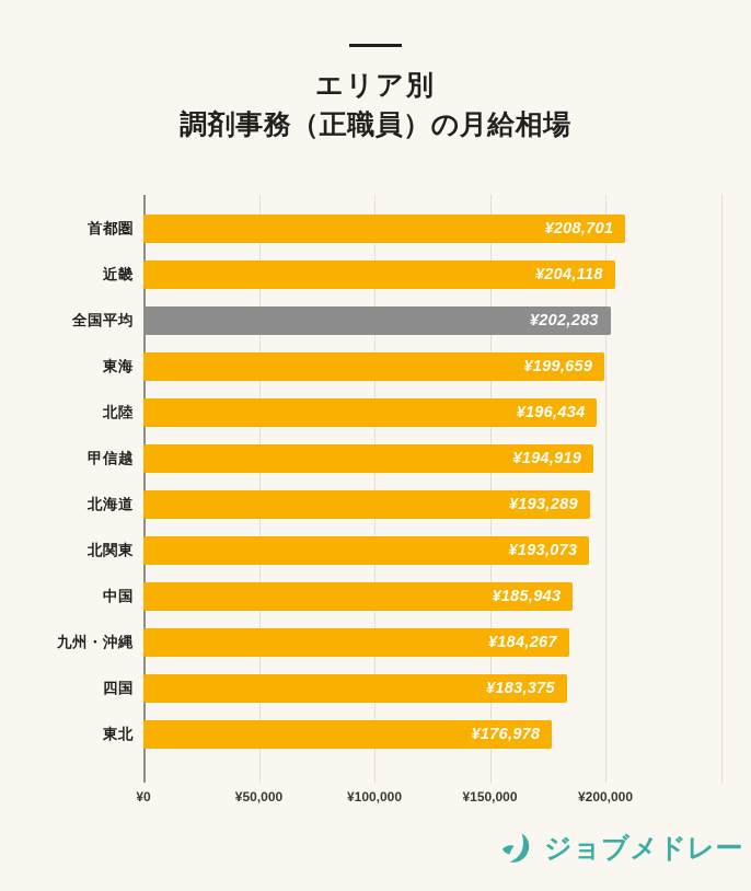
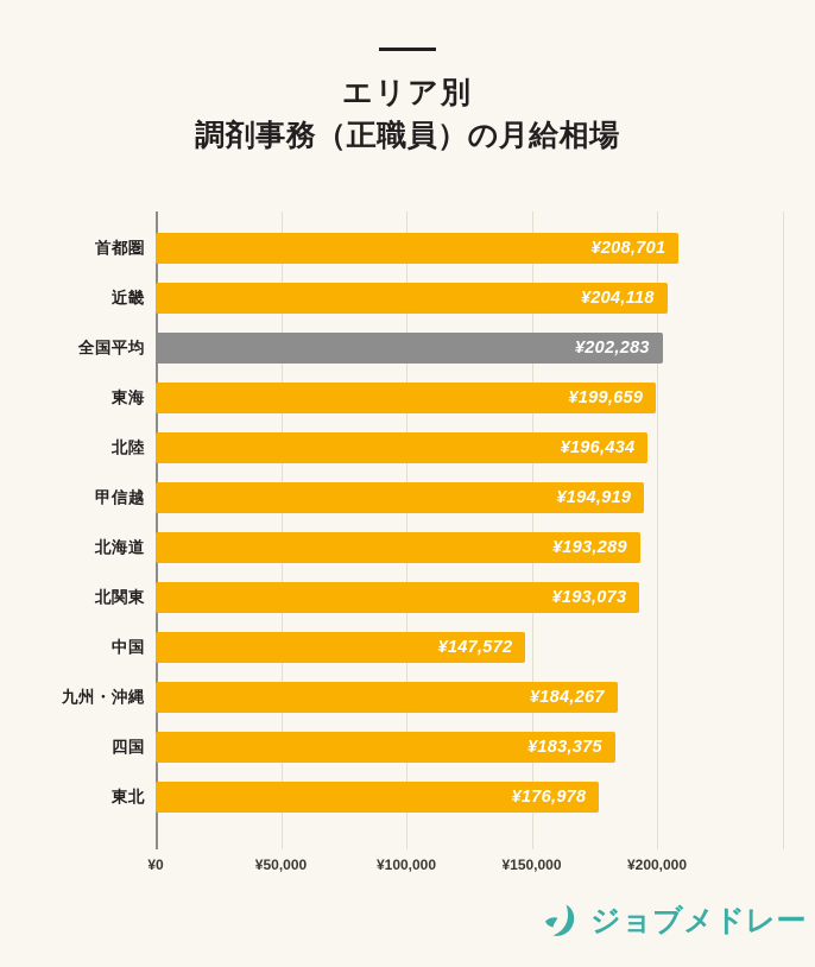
中国: ¥185,943 -> ¥147,572
